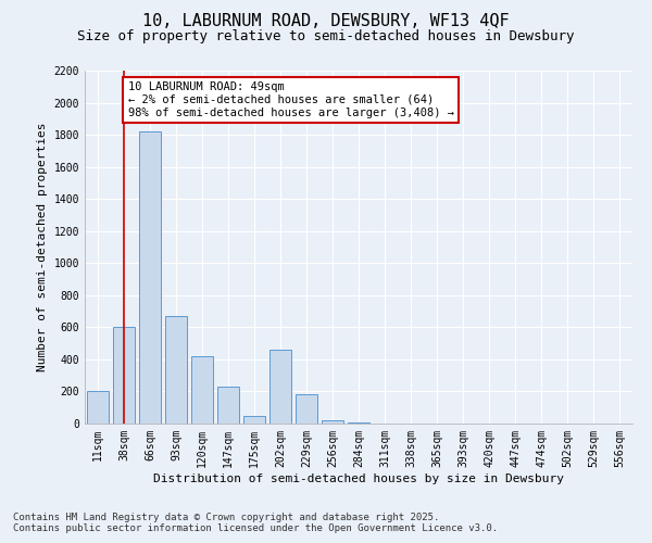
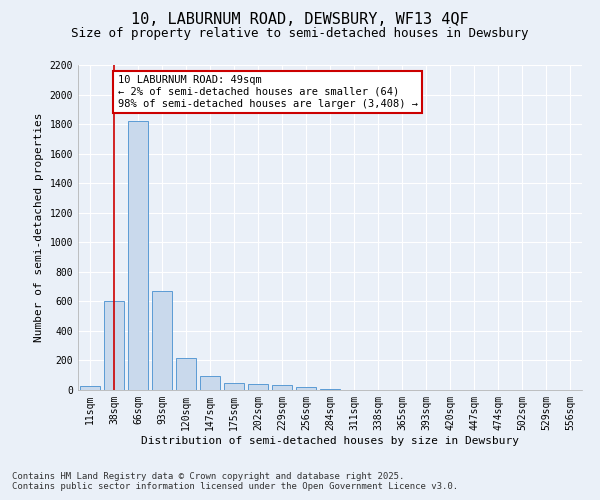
11sqm: 200 -> 20
120sqm: 420 -> 220
147sqm: 230 -> 100
202sqm: 460 -> 40
229sqm: 180 -> 40
